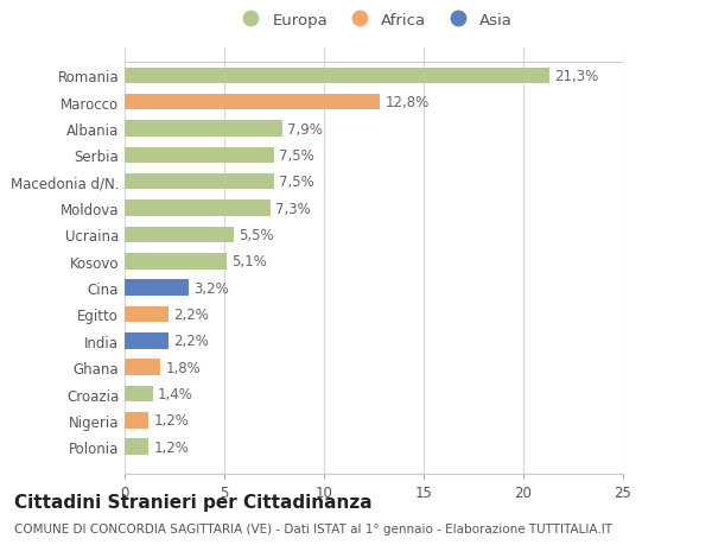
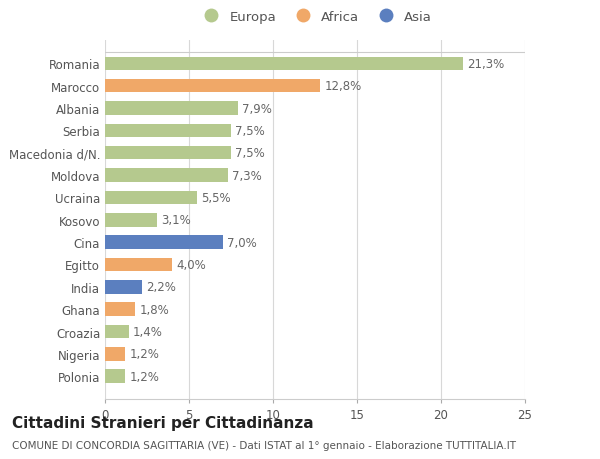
Kosovo: 5,1% -> 3,1%
Cina: 3,2% -> 7,0%
Egitto: 2,2% -> 4,0%
